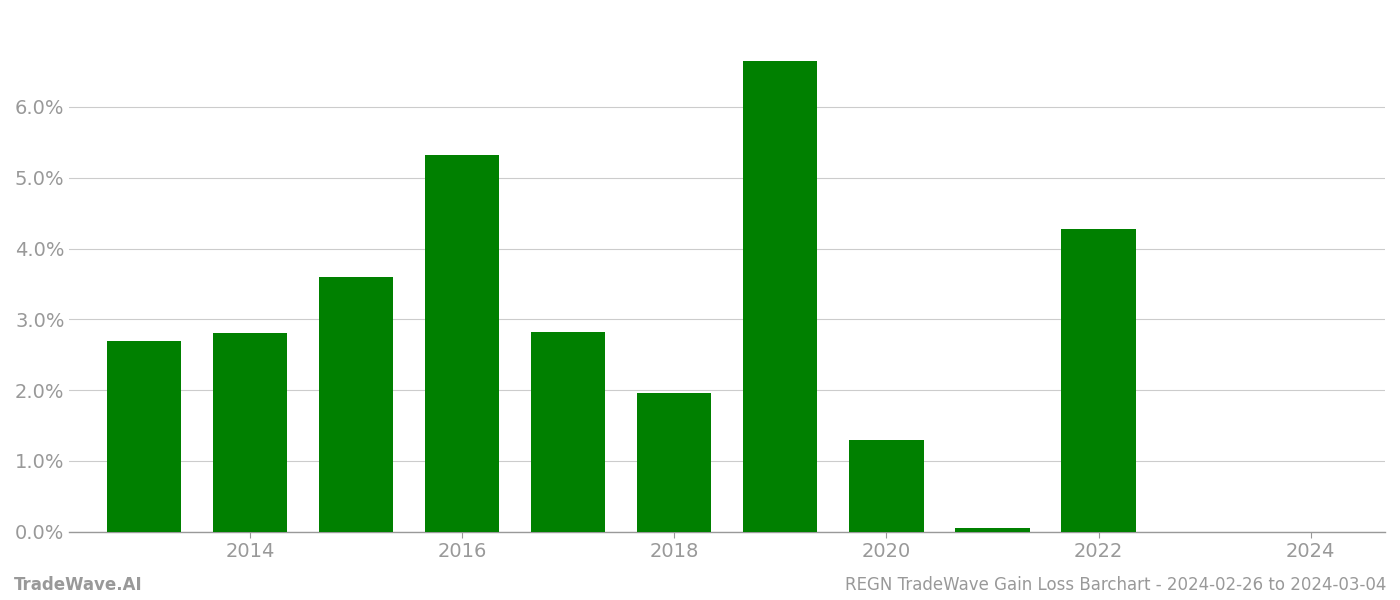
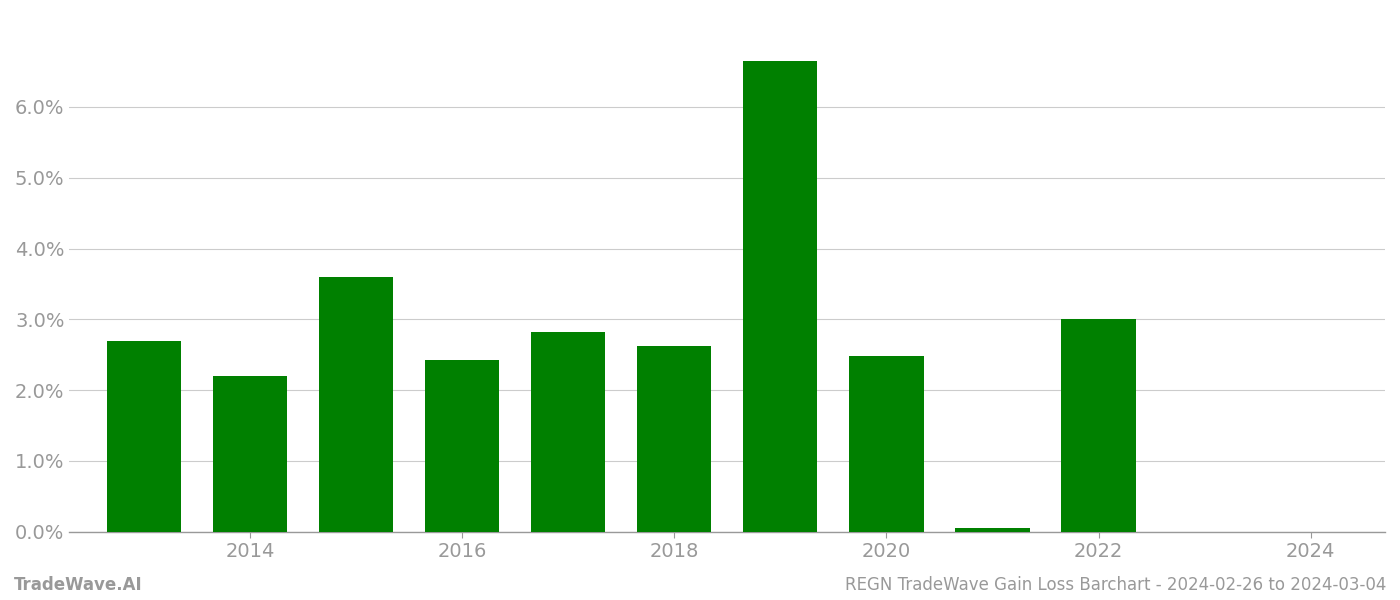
2014: 2.80% -> 2.20%
2016: 5.32% -> 2.42%
2018: 1.96% -> 2.62%
2020: 1.30% -> 2.48%
2022: 4.28% -> 3.00%
